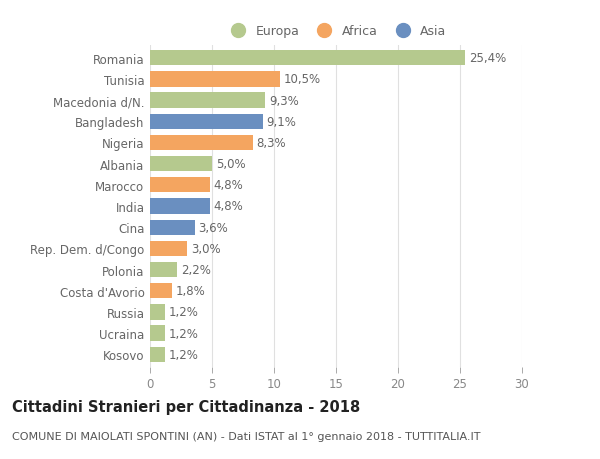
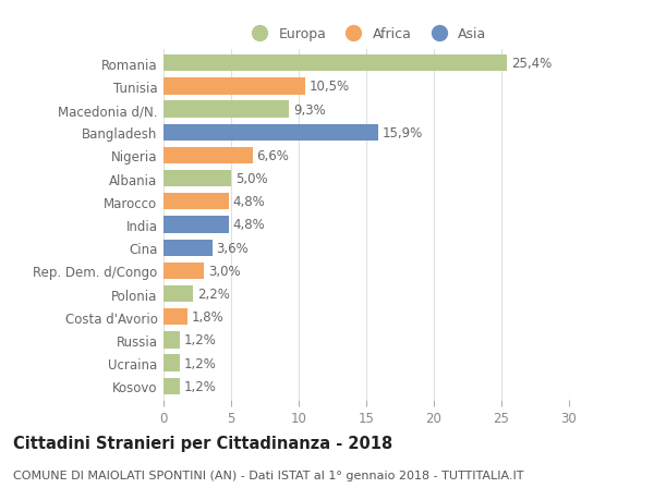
Bangladesh: 9,1% -> 15,9%
Nigeria: 8,3% -> 6,6%
